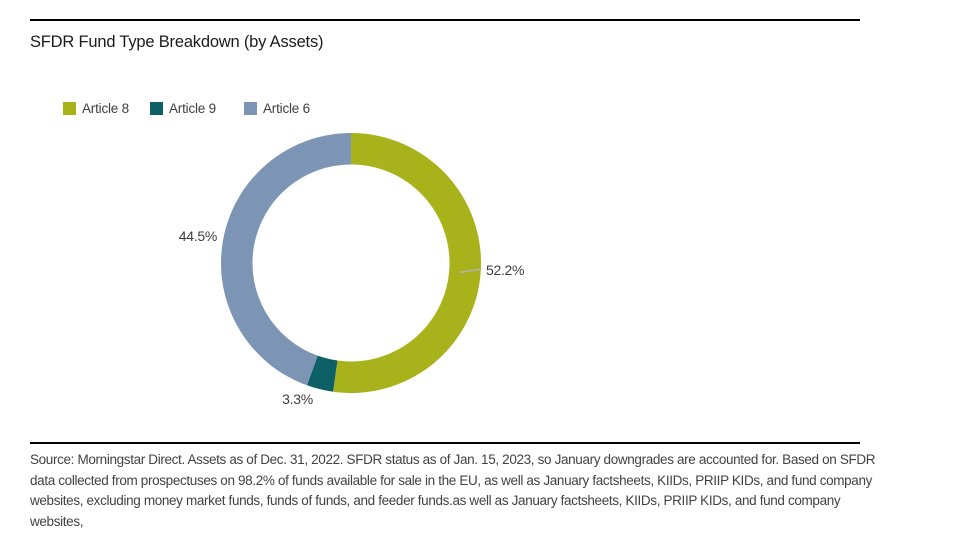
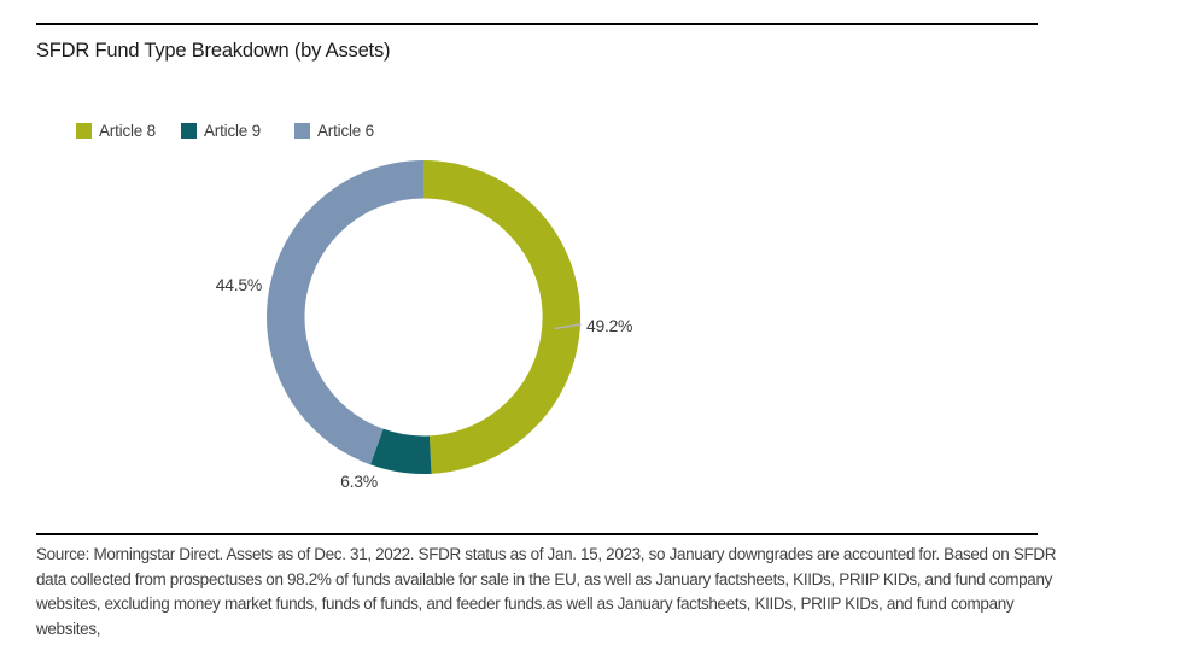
Article 8: 52.2% -> 49.2%
Article 9: 3.3% -> 6.3%
